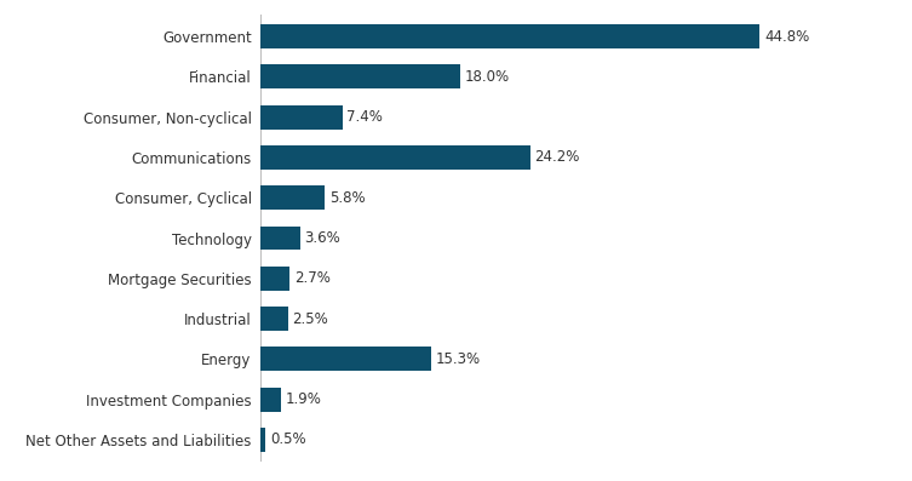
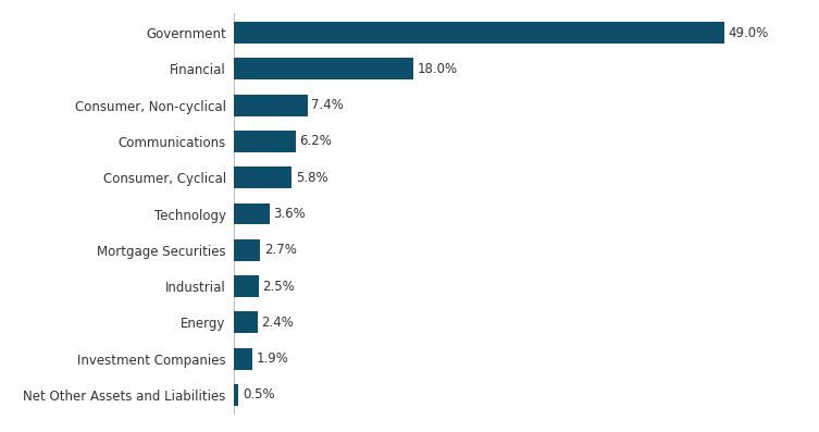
Government: 44.8% -> 49.0%
Communications: 24.2% -> 6.2%
Energy: 15.3% -> 2.4%
